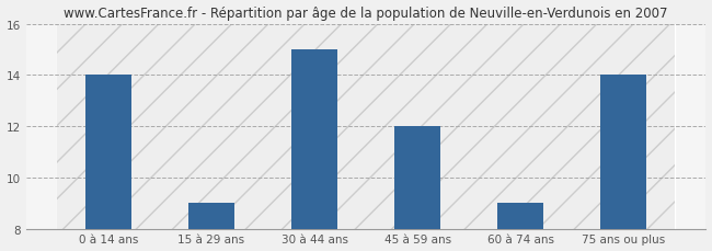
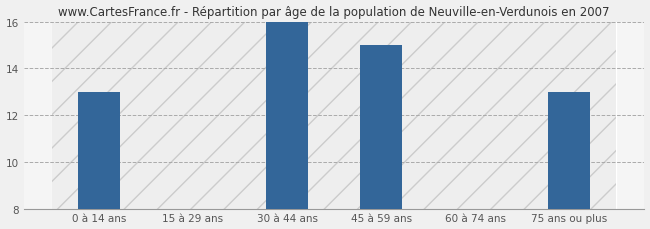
0 à 14 ans: 14 -> 13
15 à 29 ans: 9 -> 8
30 à 44 ans: 15 -> 16
45 à 59 ans: 12 -> 15
60 à 74 ans: 9 -> 8
75 ans ou plus: 14 -> 13
